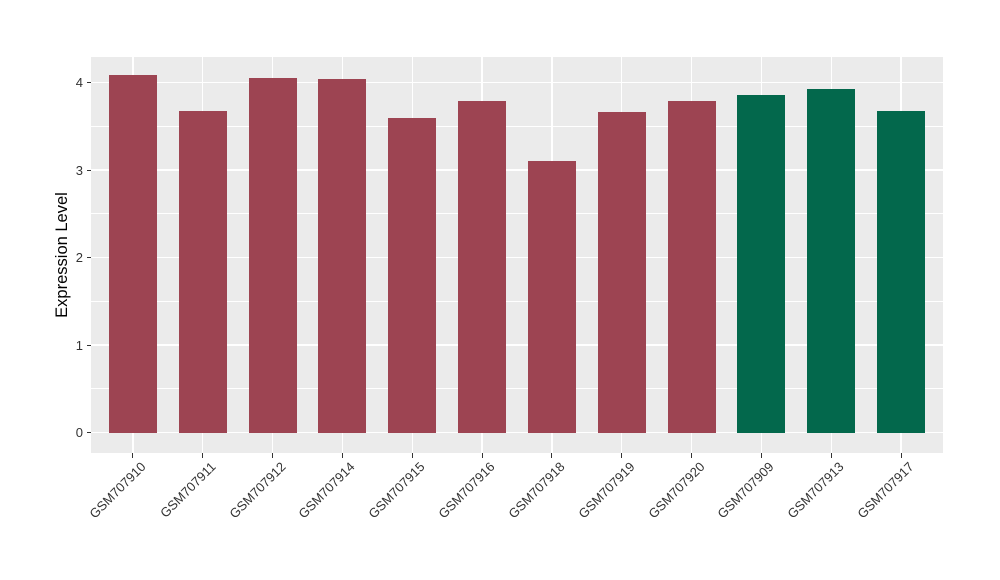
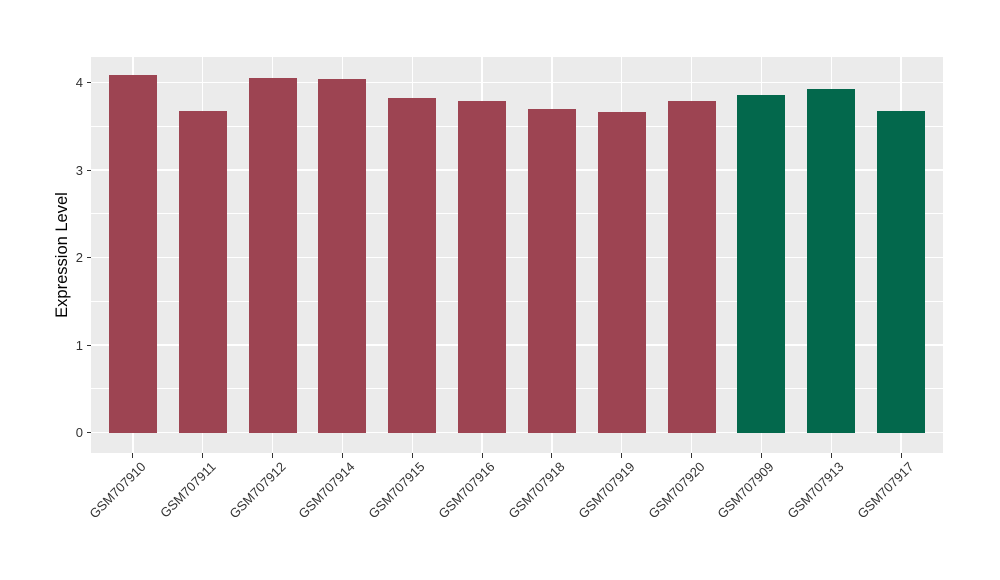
GSM707915: 3.6 -> 3.8
GSM707918: 3.1 -> 3.7
